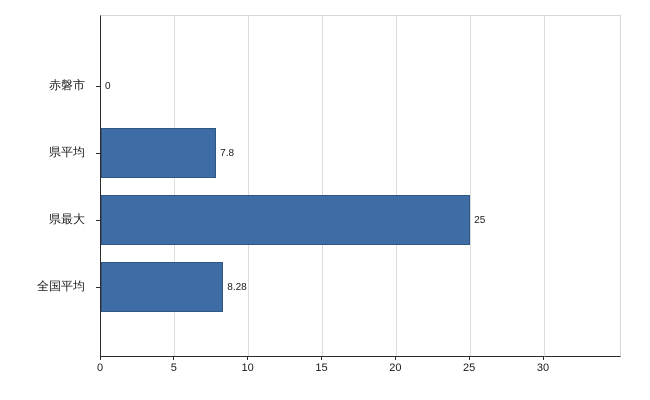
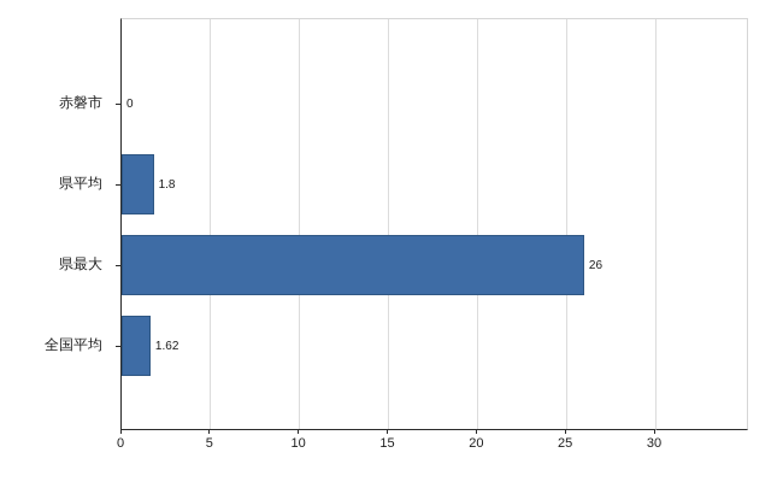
県平均: 7.8 -> 1.8
県最大: 25 -> 26
全国平均: 8.28 -> 1.62
